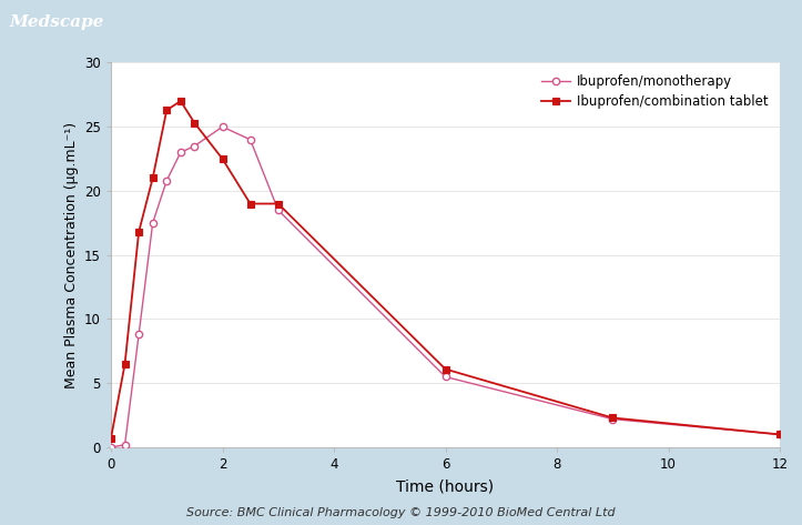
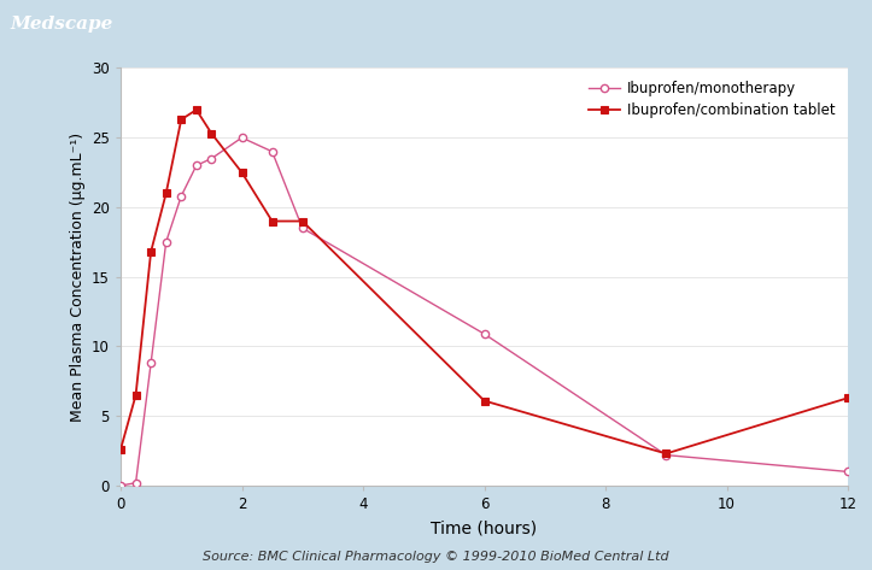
Ibuprofen/combination tablet/0: 0.7 -> 2.6
Ibuprofen/monotherapy/6: 5.5 -> 10.9
Ibuprofen/combination tablet/12: 1.0 -> 6.3
